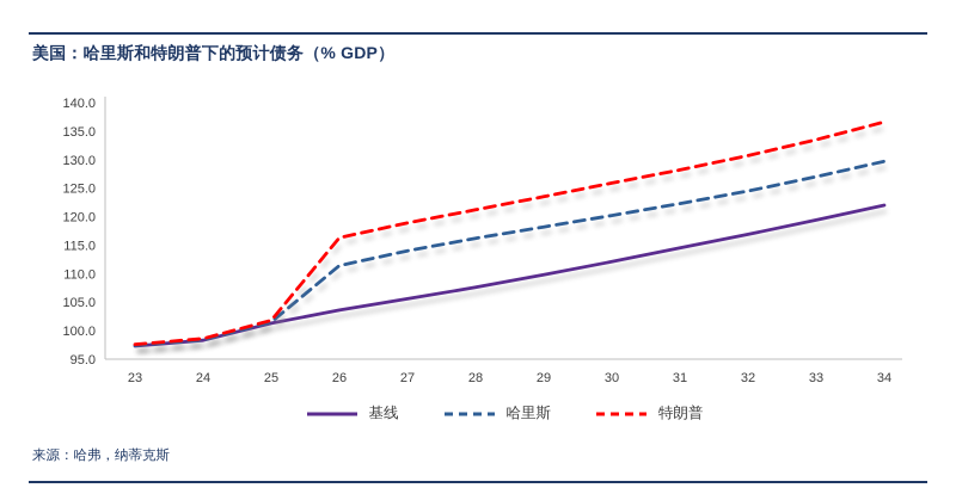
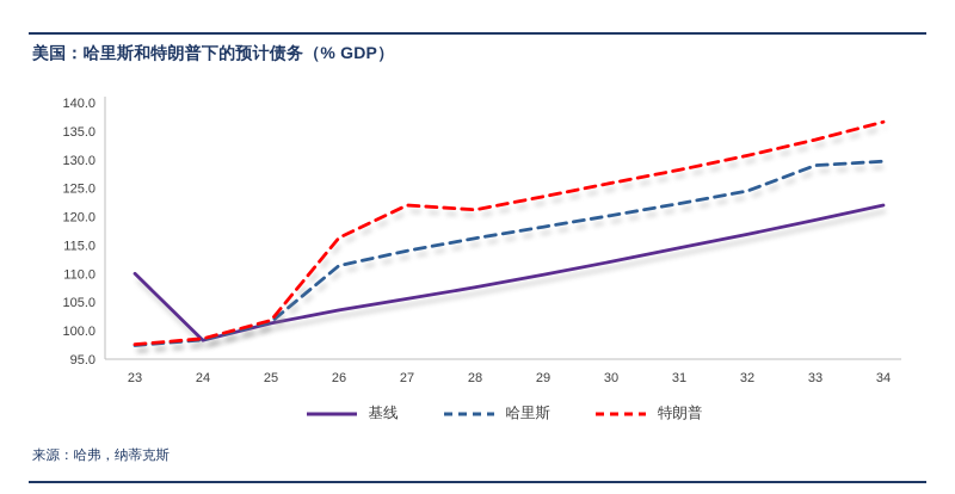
基线/23: 97 -> 110
特朗普/27: 119 -> 122
哈里斯/33: 127 -> 129
